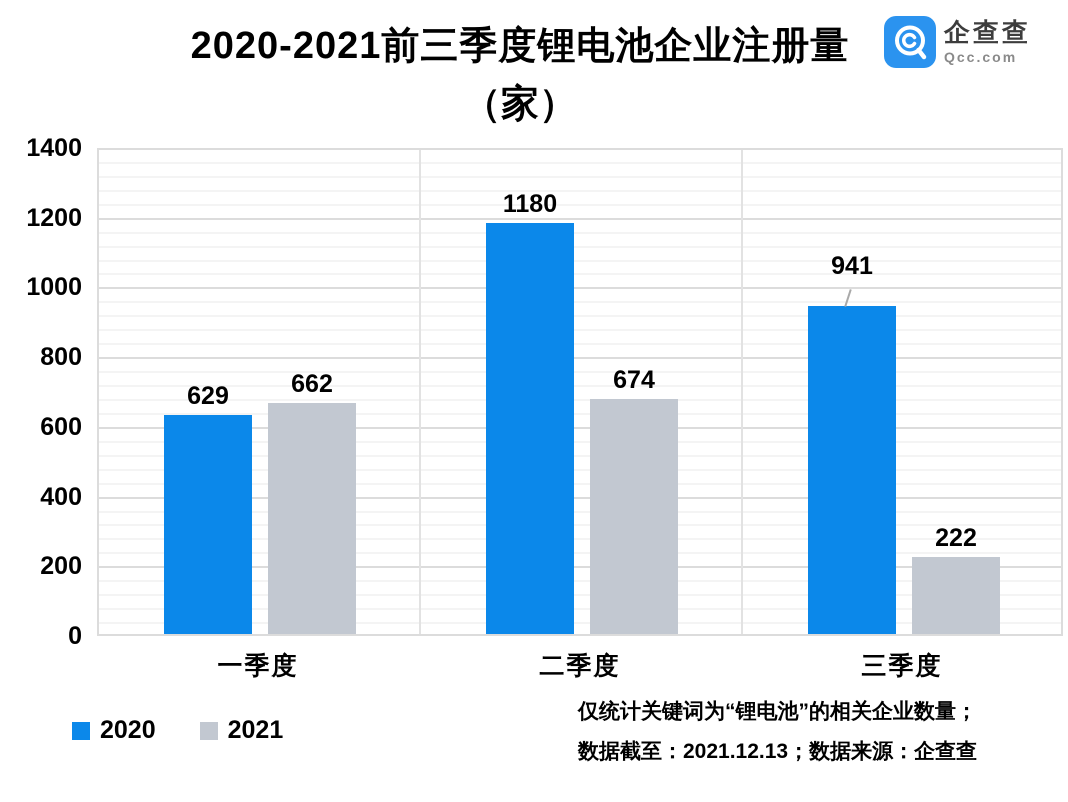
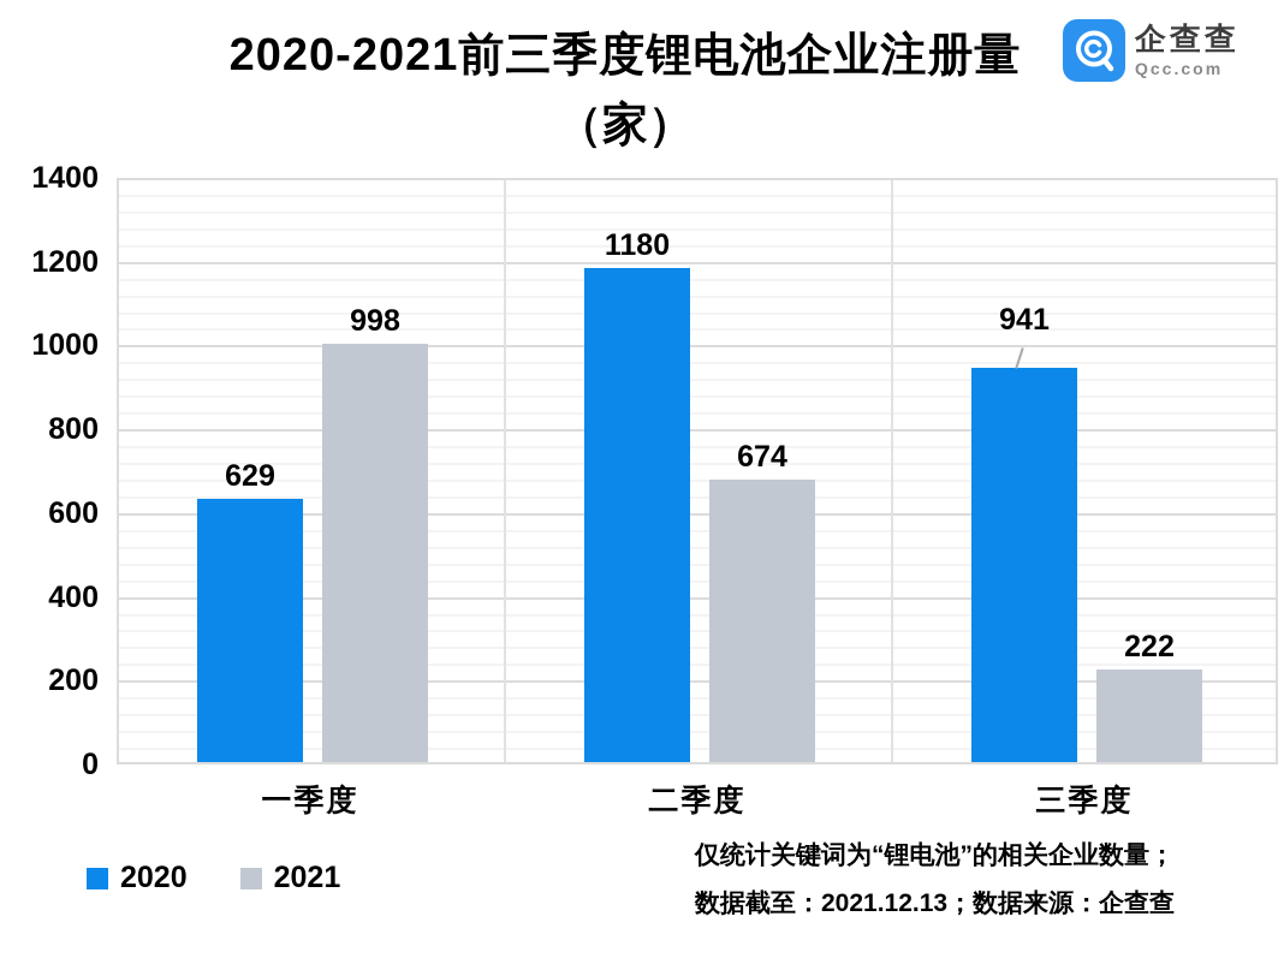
2021/一季度: 662 -> 998
